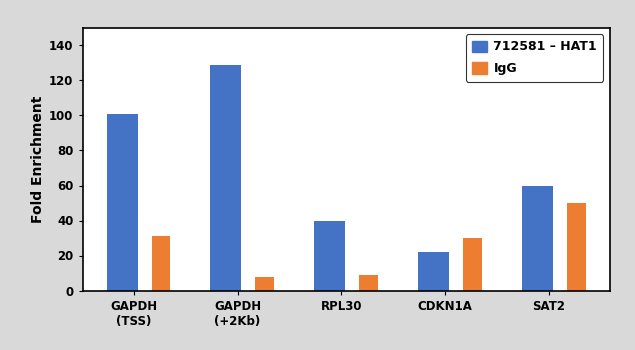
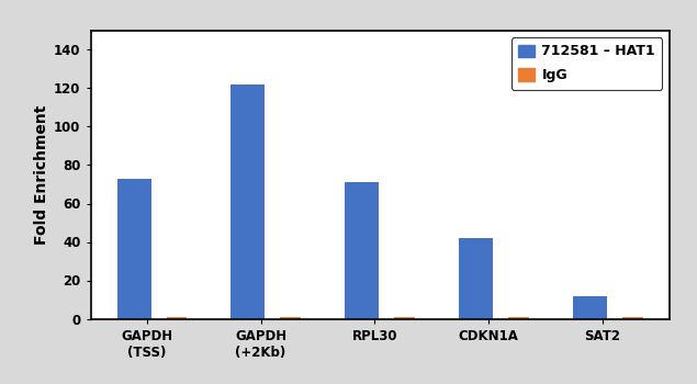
712581 – HAT1/GAPDH (TSS): 101 -> 73
IgG/GAPDH (TSS): 31 -> 1
712581 – HAT1/GAPDH (+2Kb): 129 -> 122
IgG/GAPDH (+2Kb): 8 -> 1
712581 – HAT1/RPL30: 40 -> 71
IgG/RPL30: 9 -> 1
712581 – HAT1/CDKN1A: 22 -> 42
IgG/CDKN1A: 30 -> 1
712581 – HAT1/SAT2: 60 -> 12
IgG/SAT2: 50 -> 1
